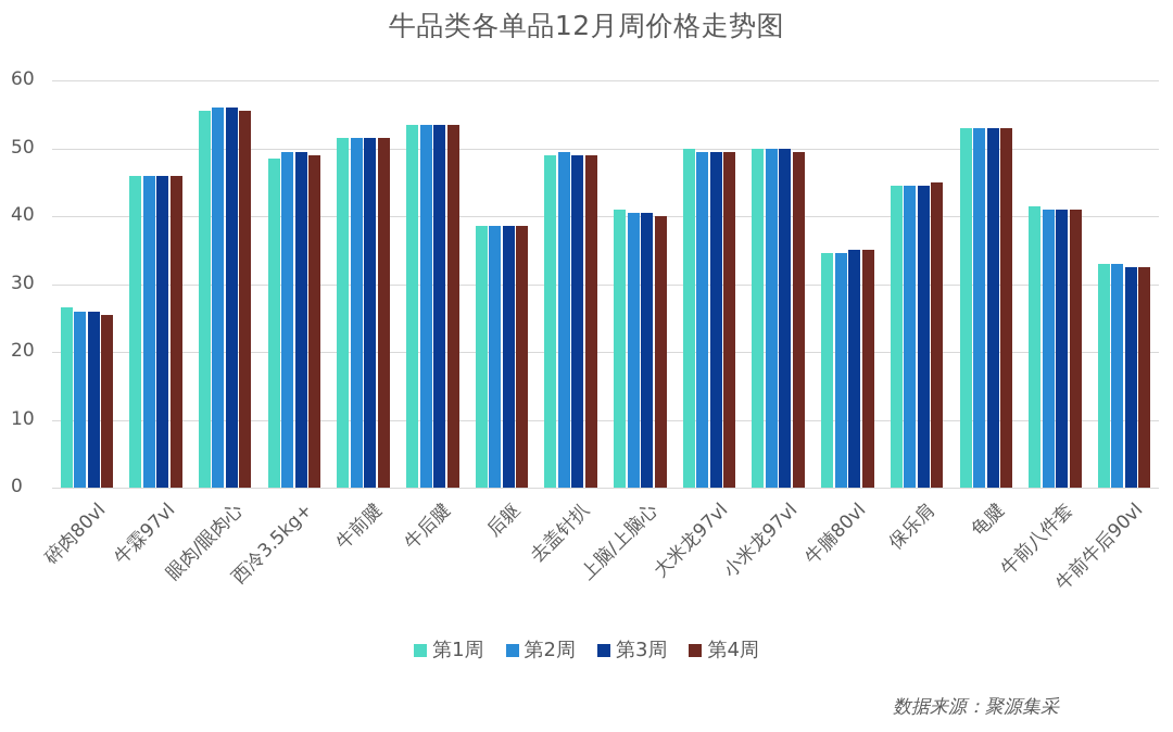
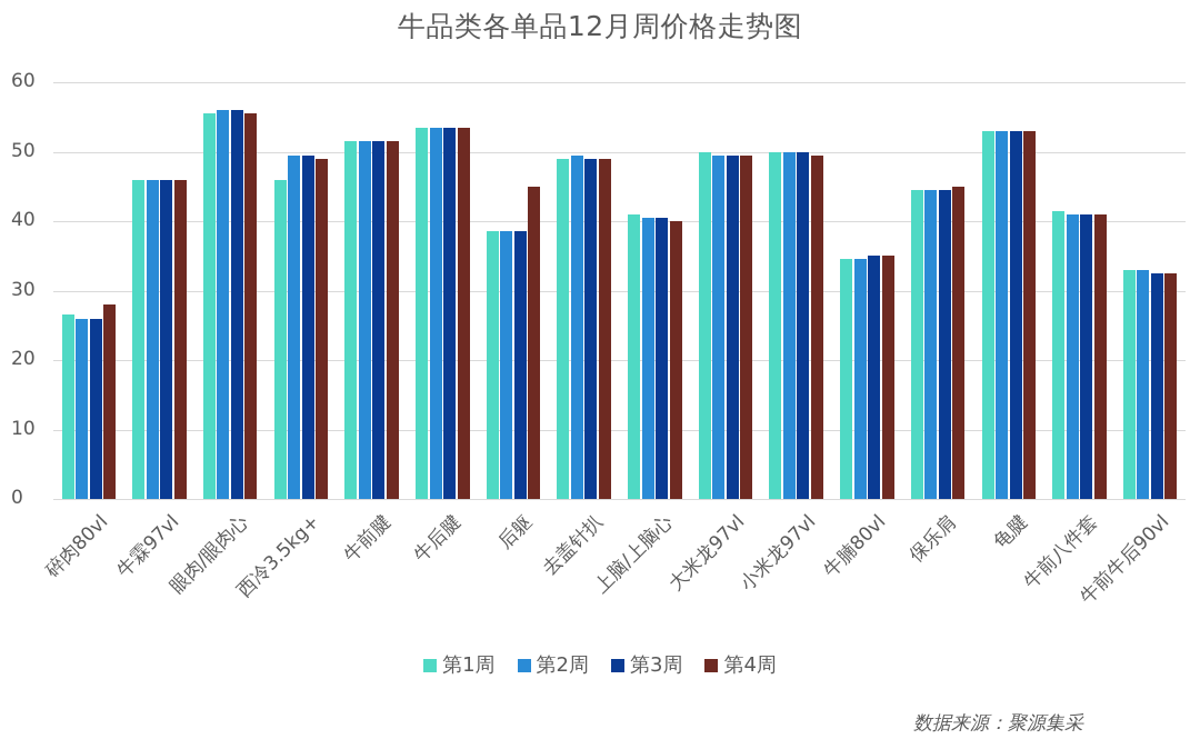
第4周/碎肉80vl: 26 -> 28
第1周/西冷3.5kg+: 48 -> 46
第4周/后躯: 38 -> 45
